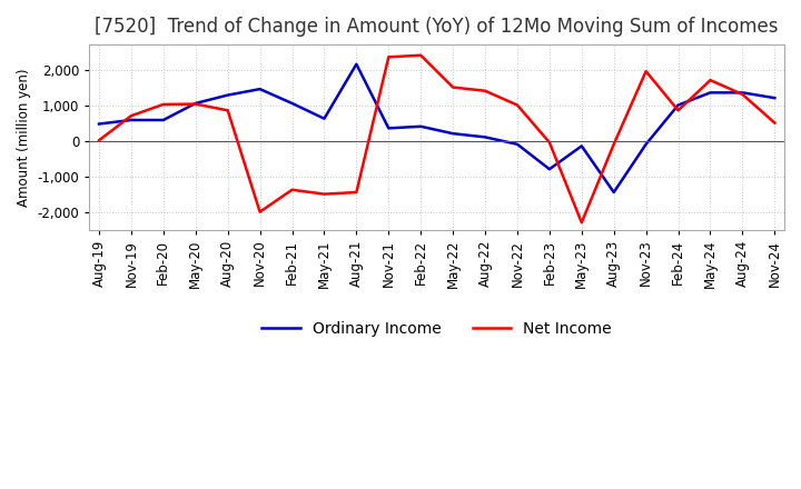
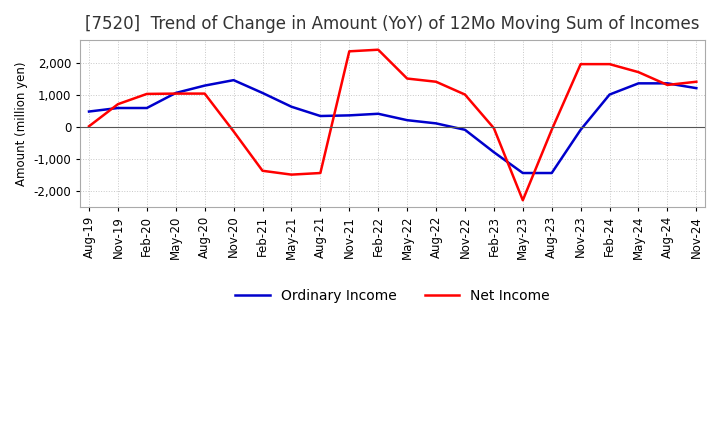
Net Income/Aug-20: 850 -> 1,030
Net Income/Nov-20: -2,000 -> -150
Ordinary Income/Aug-21: 2,150 -> 330
Ordinary Income/May-23: -150 -> -1,450
Net Income/Feb-24: 850 -> 1,950
Net Income/Nov-24: 500 -> 1,400
